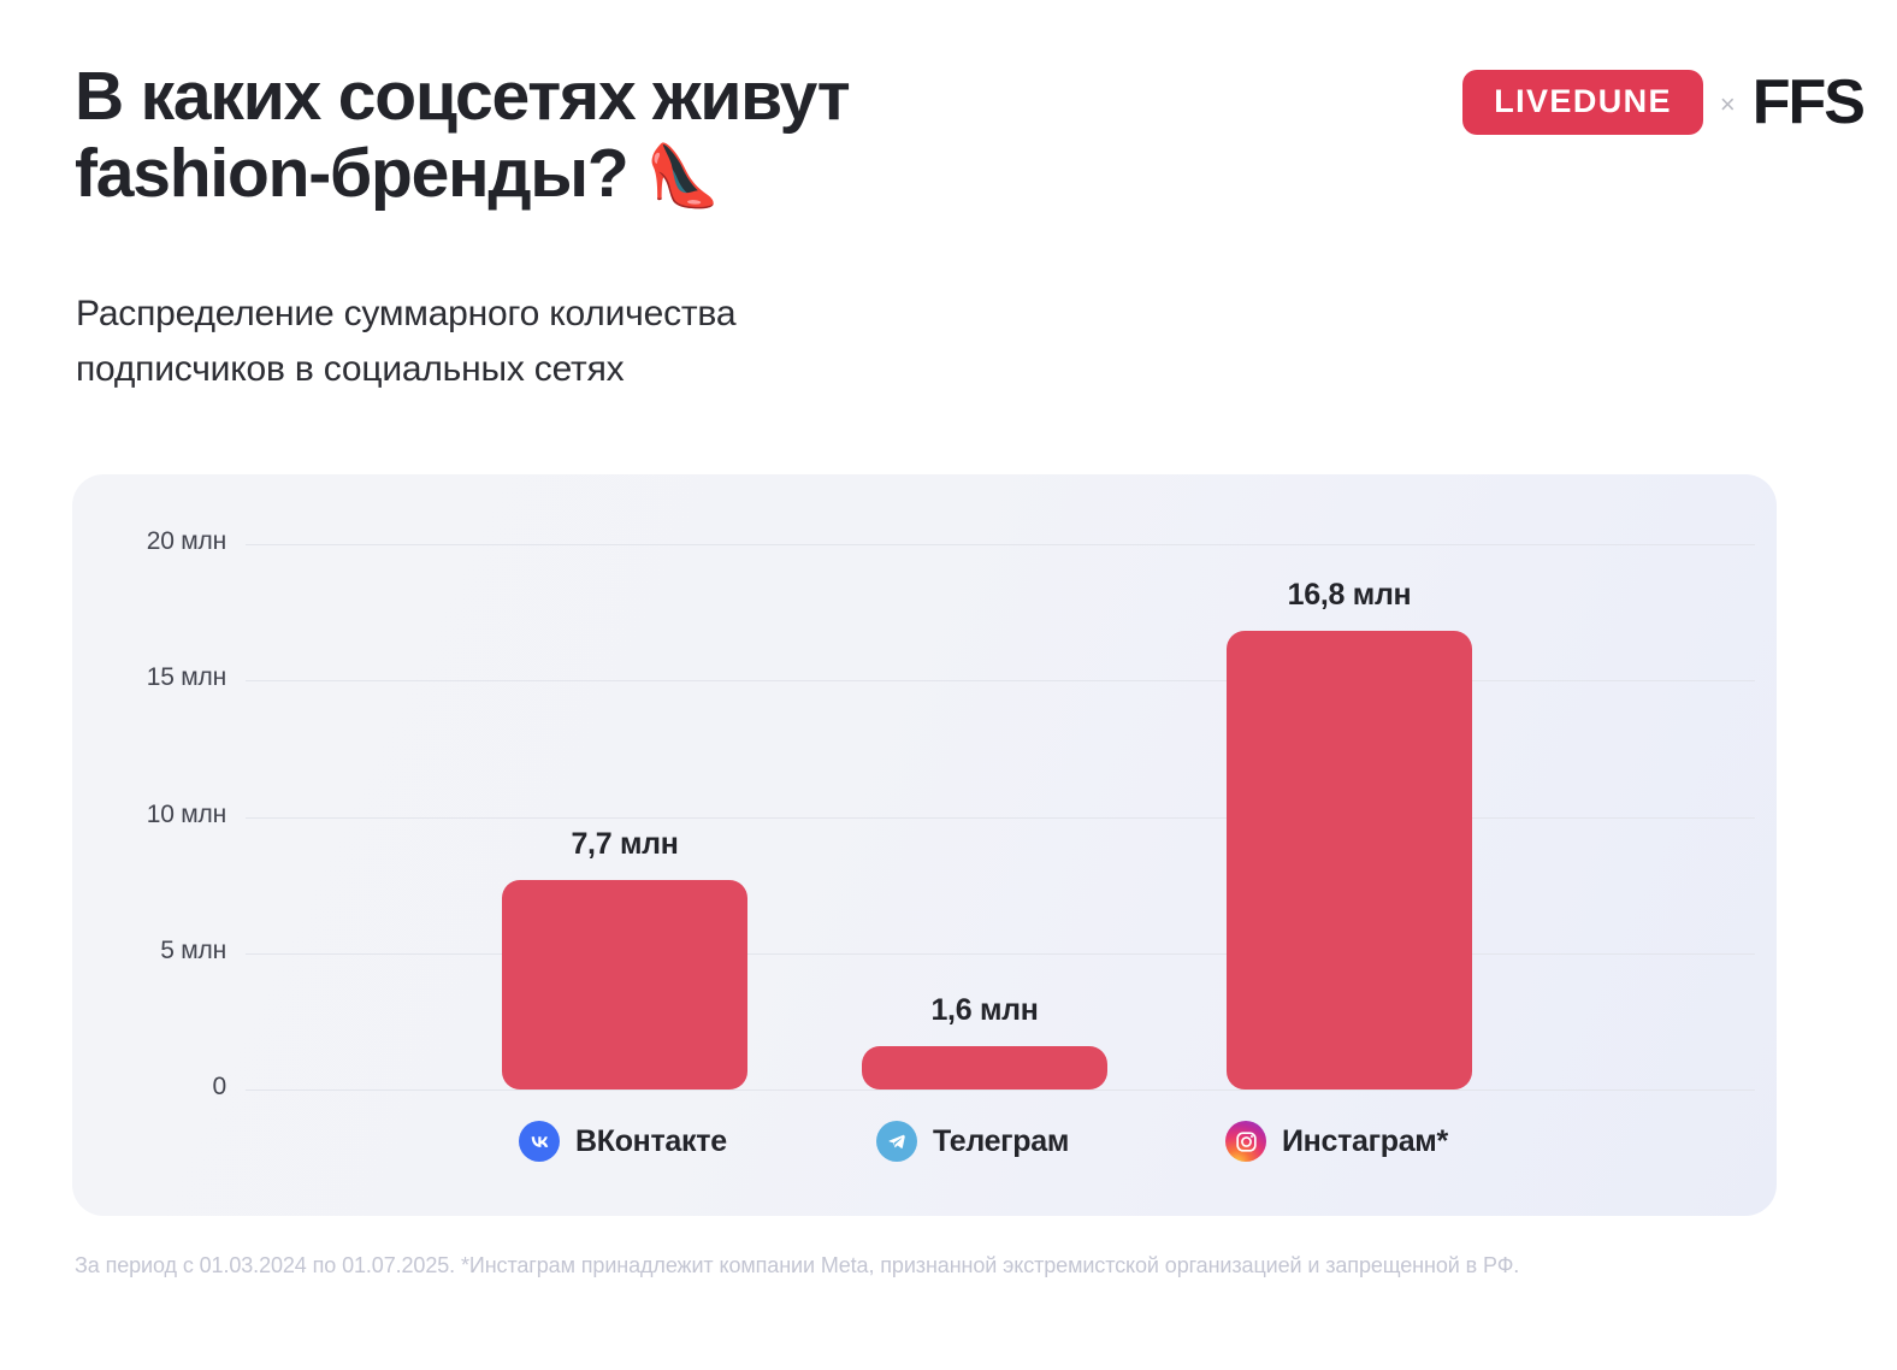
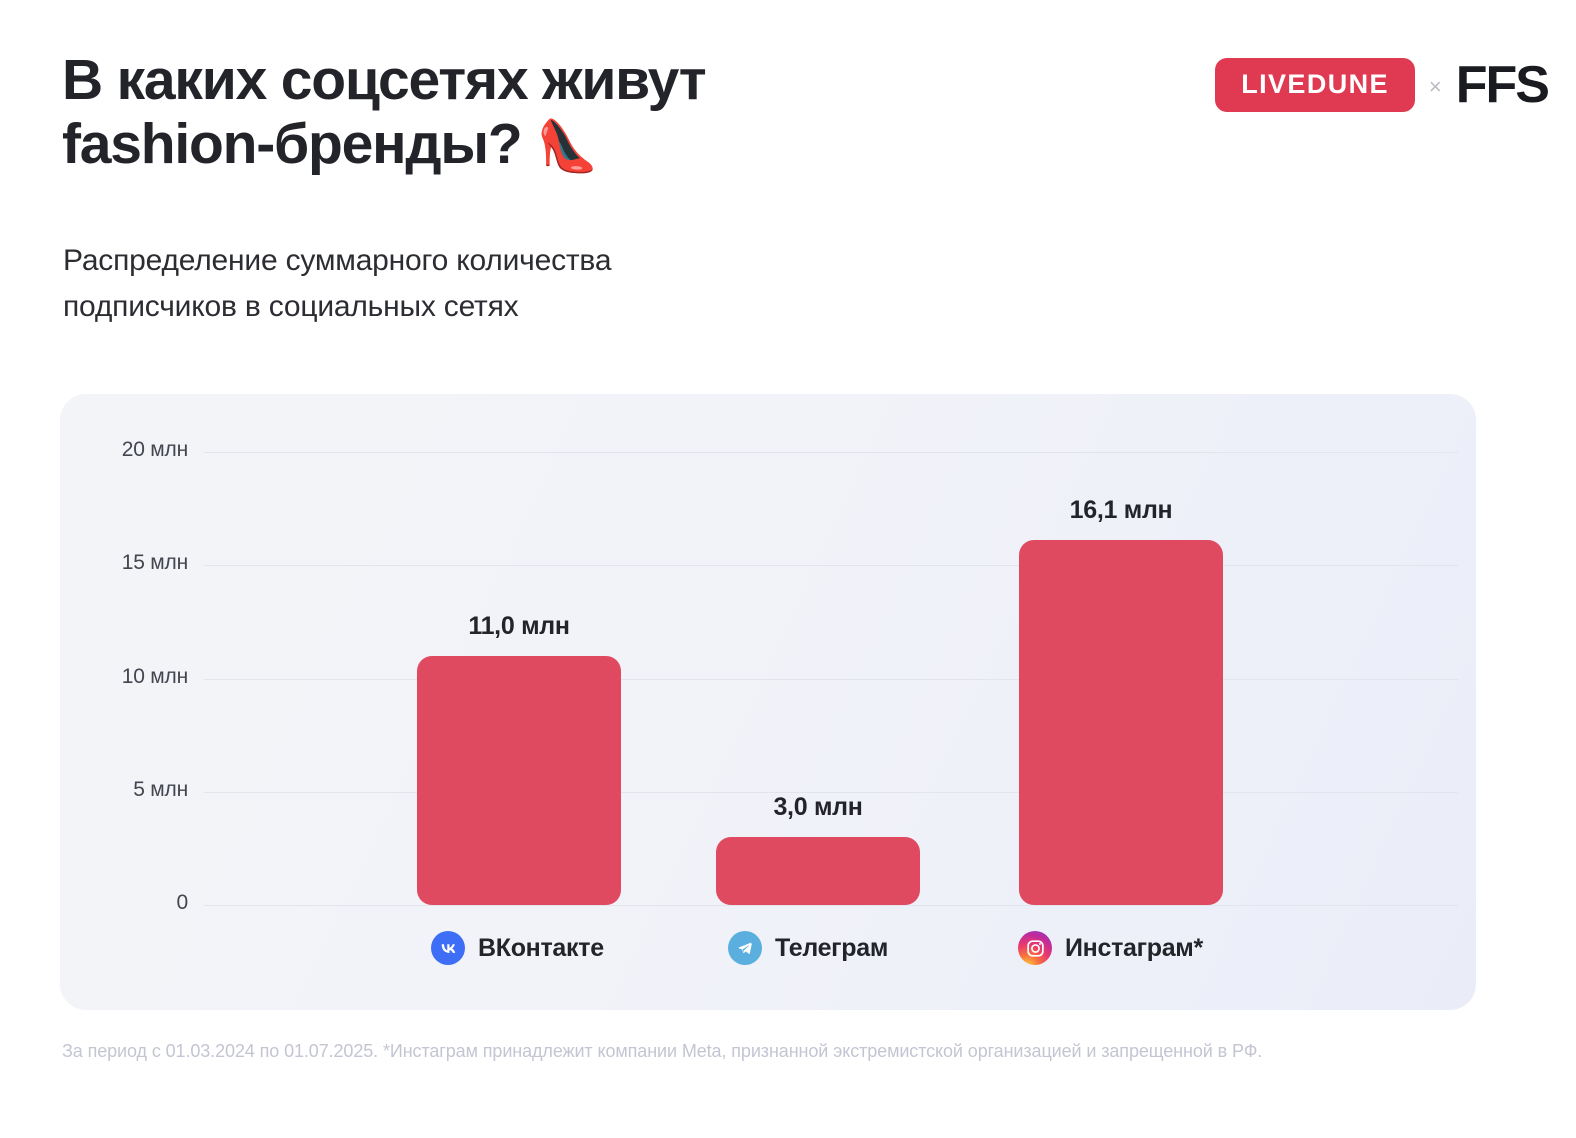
ВКонтакте: 7,7 -> 11,0
Телеграм: 1,6 -> 3,0
Инстаграм*: 16,8 -> 16,1
